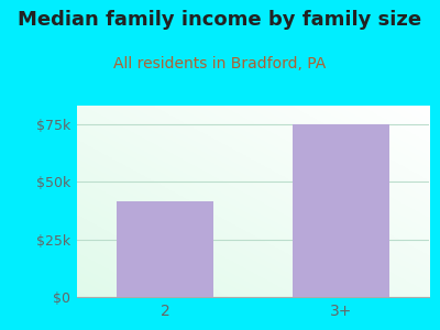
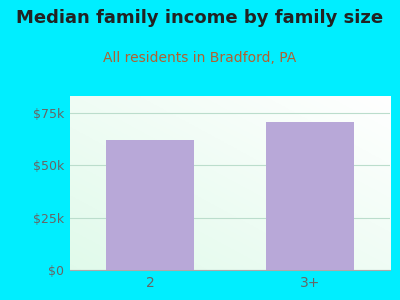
2: $41.5k -> $62.0k
3+: $75.0k -> $70.5k
